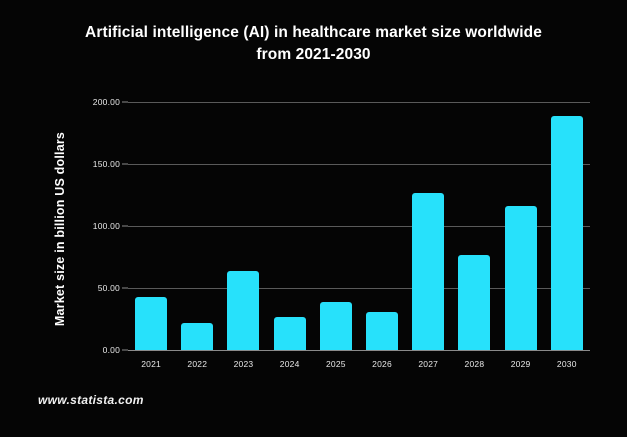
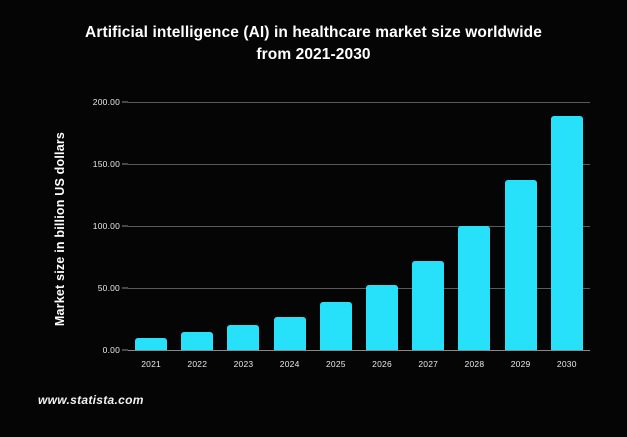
2021: 43 -> 10
2022: 22 -> 15
2023: 64 -> 20
2026: 31 -> 52
2027: 127 -> 72
2028: 77 -> 100
2029: 116 -> 137
